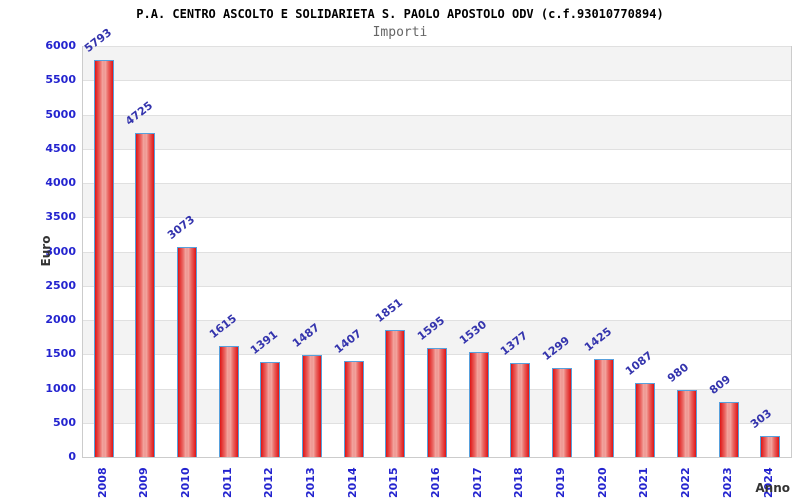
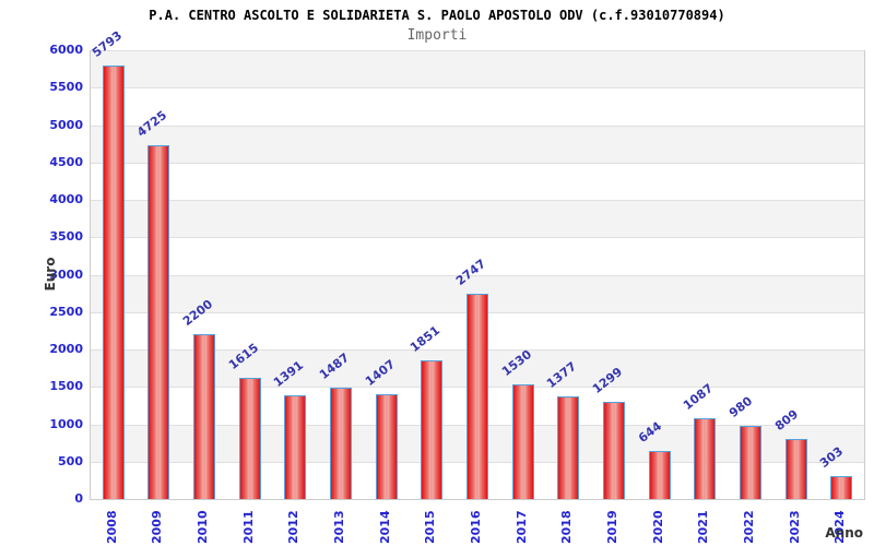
2010: 3073 -> 2200
2016: 1595 -> 2747
2020: 1425 -> 644
